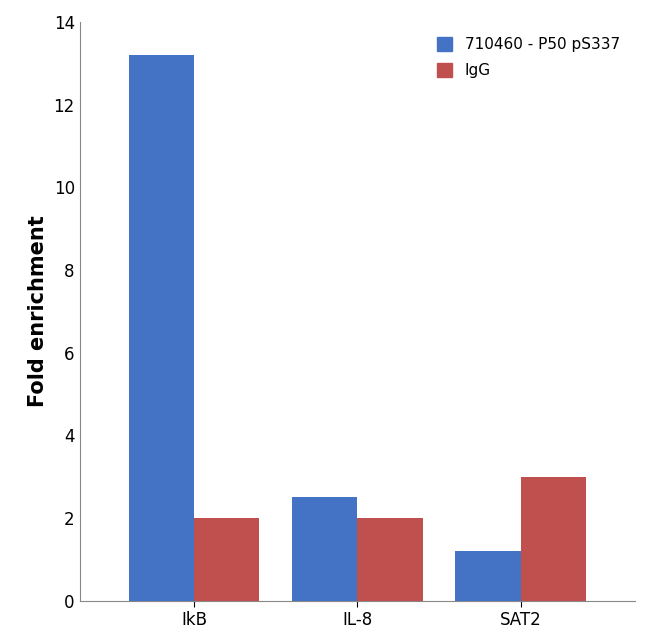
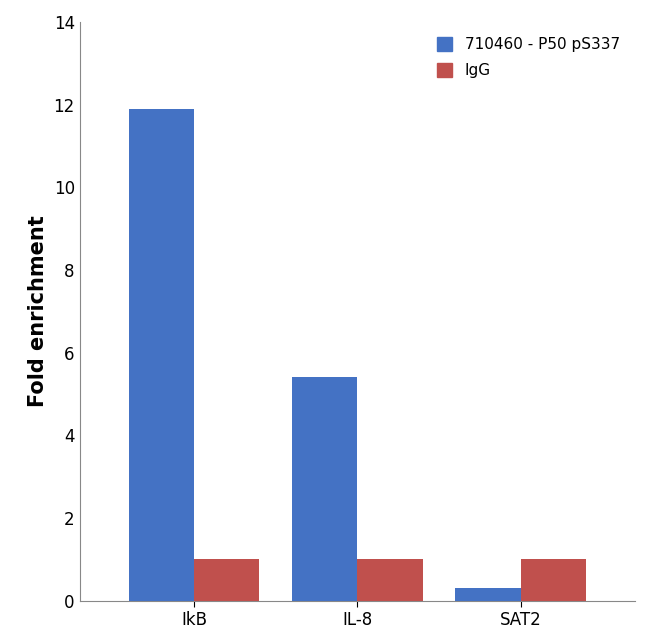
710460 - P50 pS337/IkB: 13.2 -> 11.9
IgG/IkB: 2 -> 1
710460 - P50 pS337/IL-8: 2.5 -> 5.4
IgG/IL-8: 2 -> 1
710460 - P50 pS337/SAT2: 1.2 -> 0.3
IgG/SAT2: 3 -> 1
